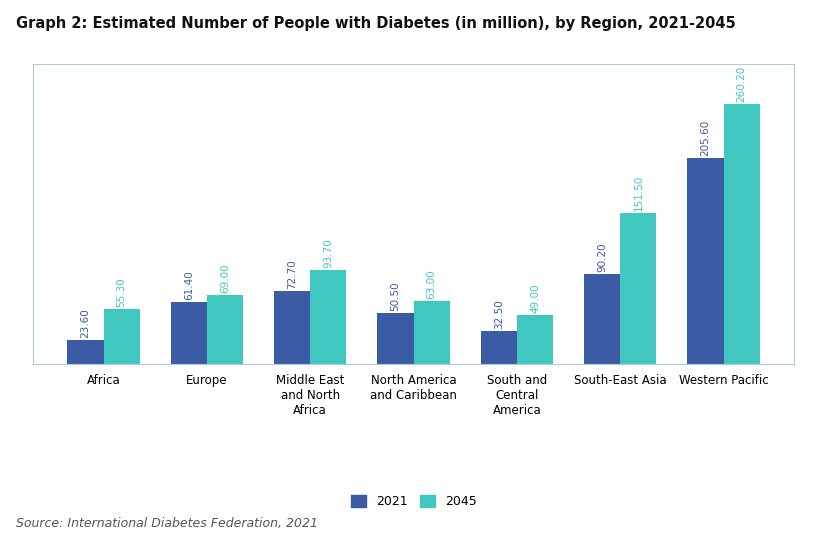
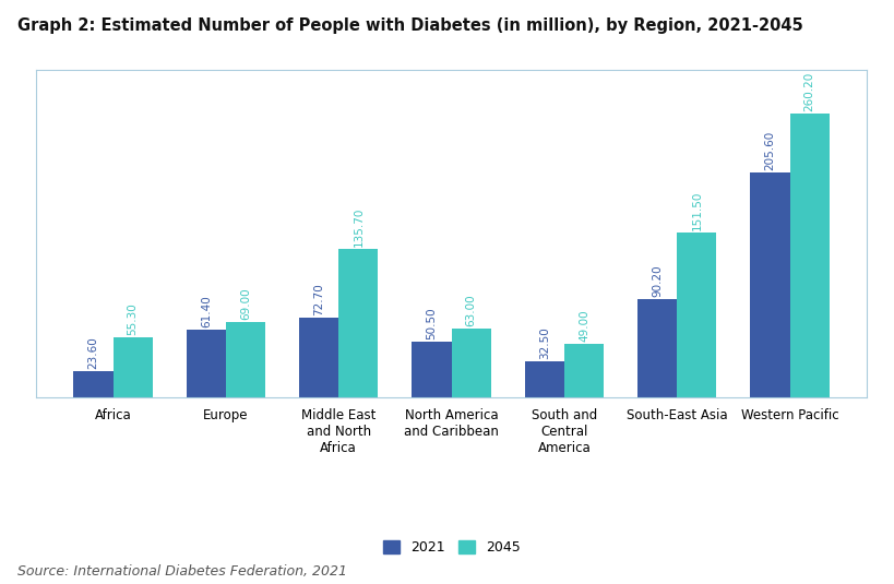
2045/Middle East and North Africa: 93.70 -> 135.70
